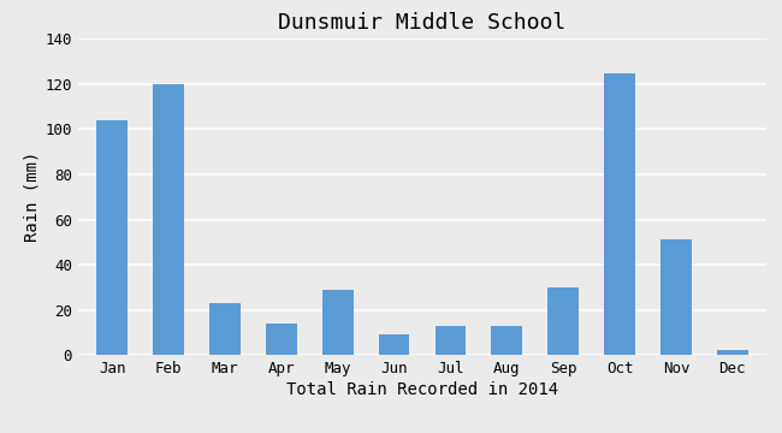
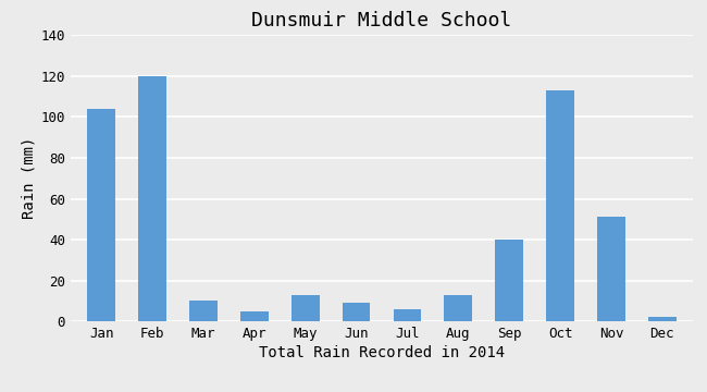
Mar: 23 -> 10
Apr: 14 -> 5
May: 29 -> 13
Jul: 13 -> 6
Sep: 30 -> 40
Oct: 125 -> 113
